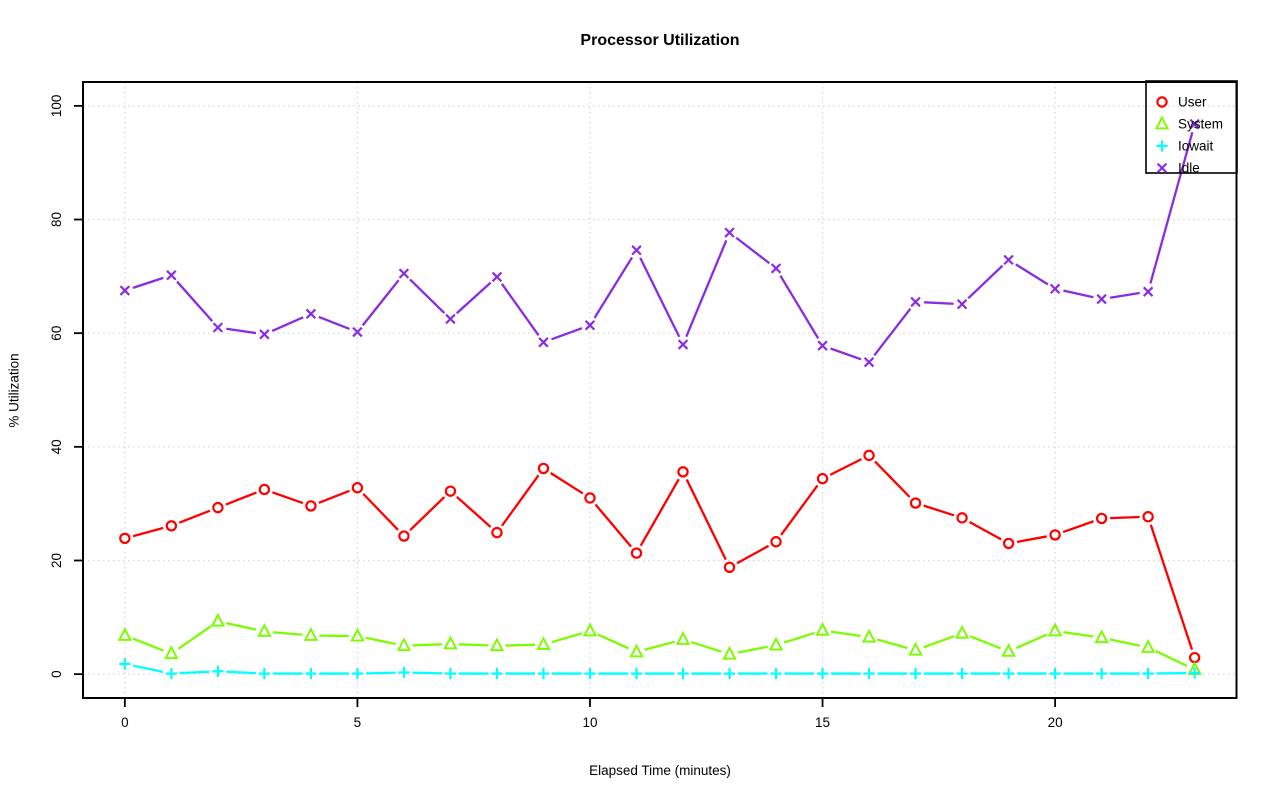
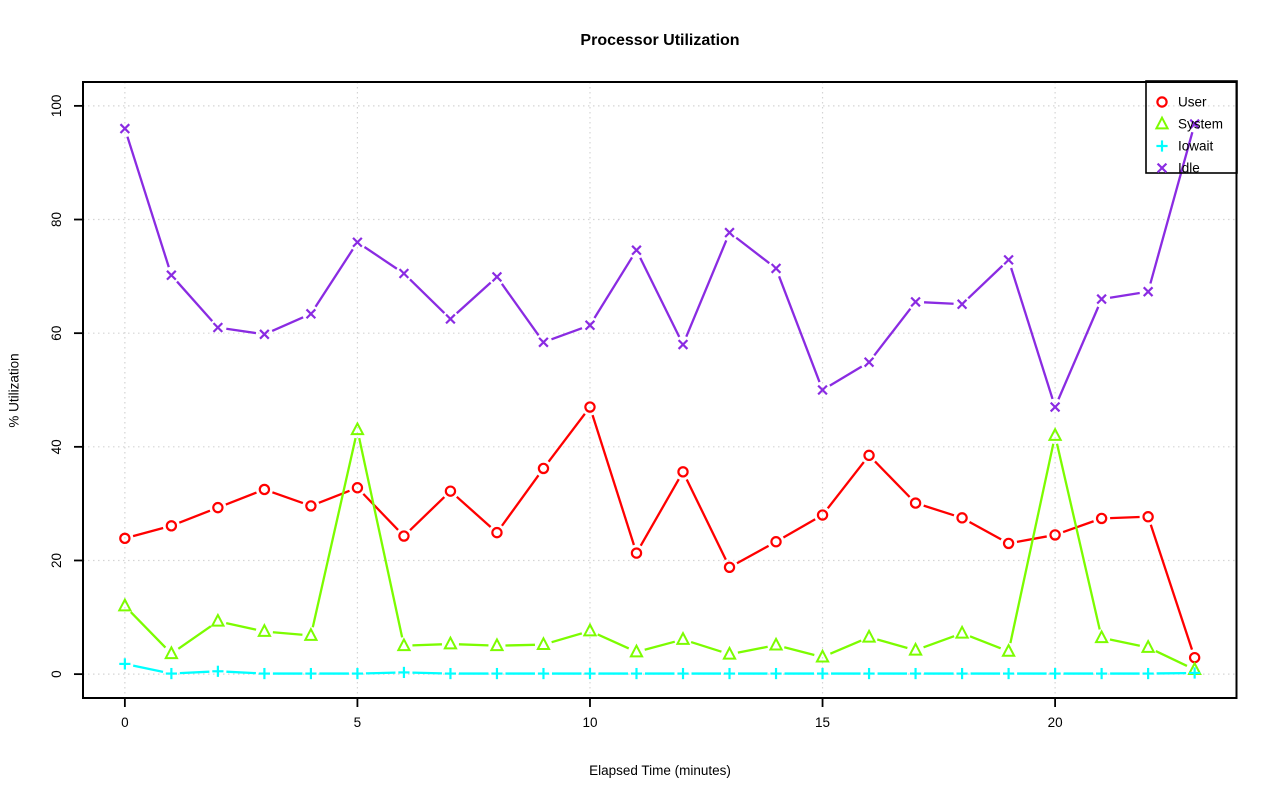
System/0: 7 -> 12
Idle/0: 68 -> 96
System/5: 7 -> 43
Idle/5: 60 -> 76
User/10: 31 -> 47
User/15: 34 -> 28
System/15: 8 -> 3
Idle/15: 58 -> 50
System/20: 8 -> 42
Idle/20: 68 -> 47
